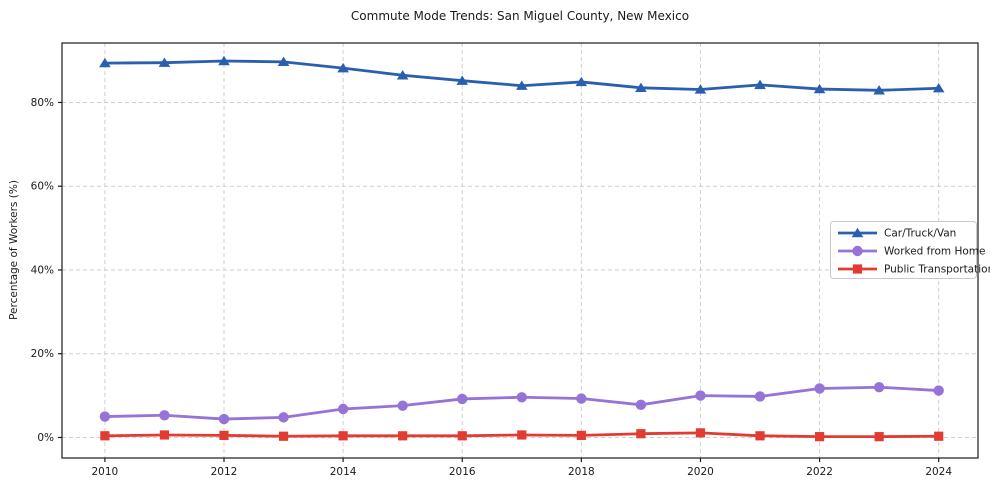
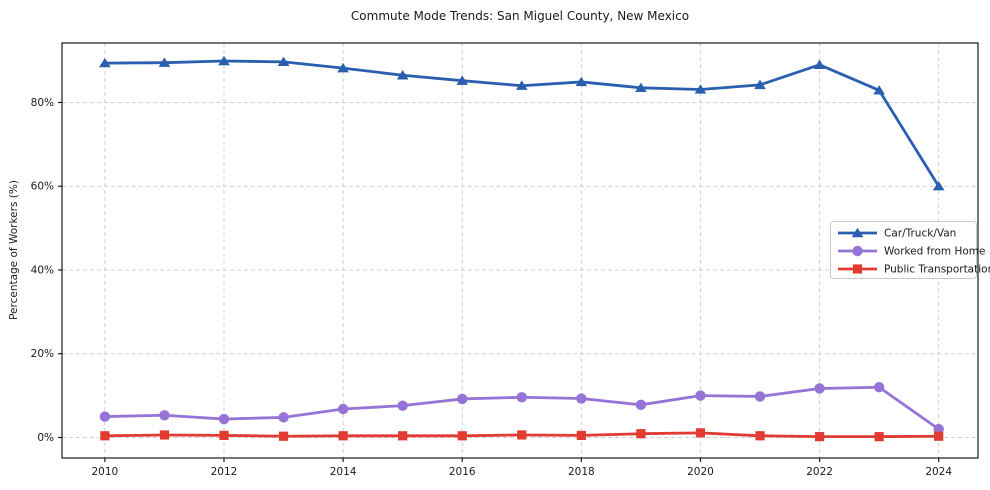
Car/Truck/Van/2022: 83% -> 89%
Car/Truck/Van/2024: 83% -> 60%
Worked from Home/2024: 11% -> 2%
